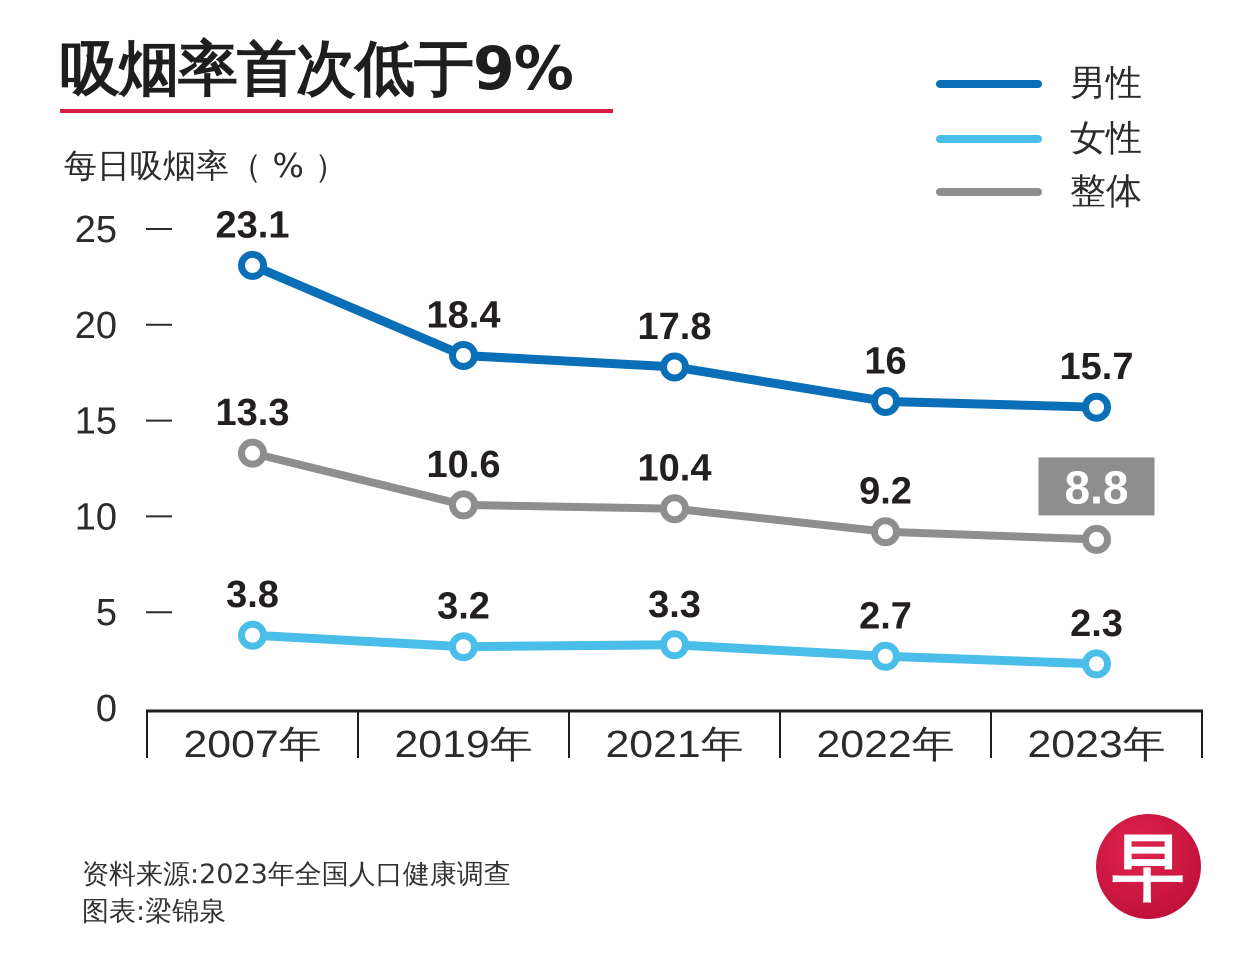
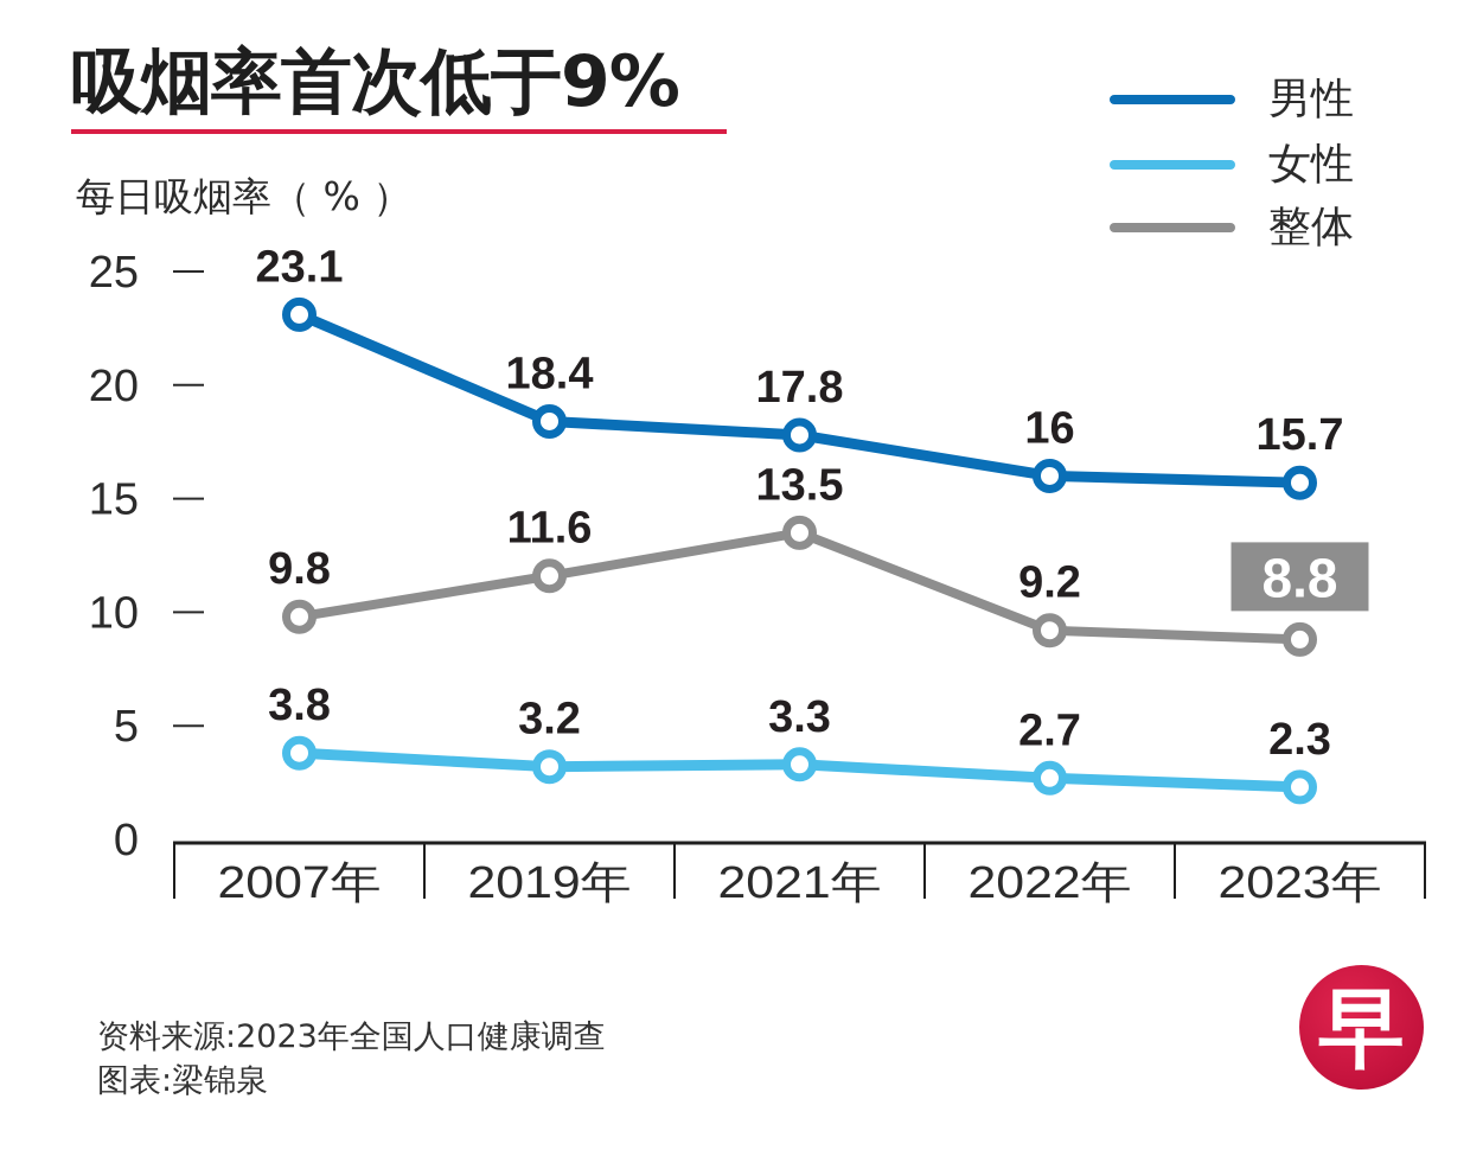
整体/2007年: 13.3 -> 9.8
整体/2019年: 10.6 -> 11.6
整体/2021年: 10.4 -> 13.5
